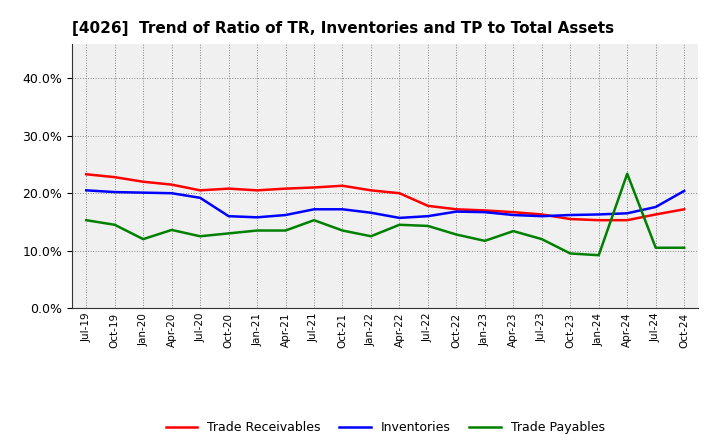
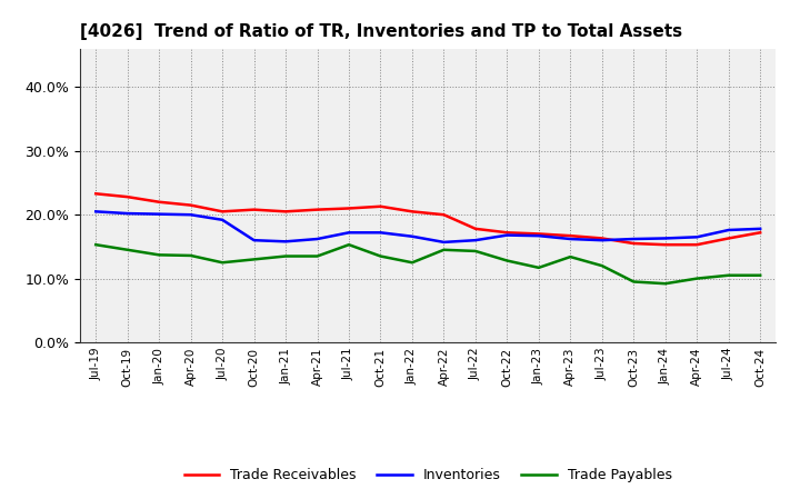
Trade Payables/Jan-20: 12.0% -> 13.7%
Trade Payables/Apr-24: 23.4% -> 10.0%
Inventories/Oct-24: 20.4% -> 17.8%
